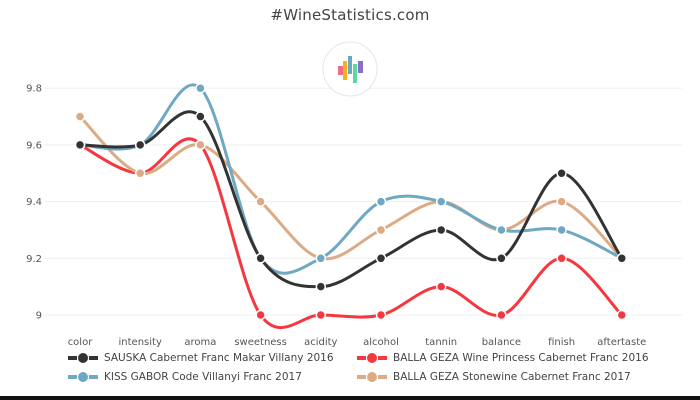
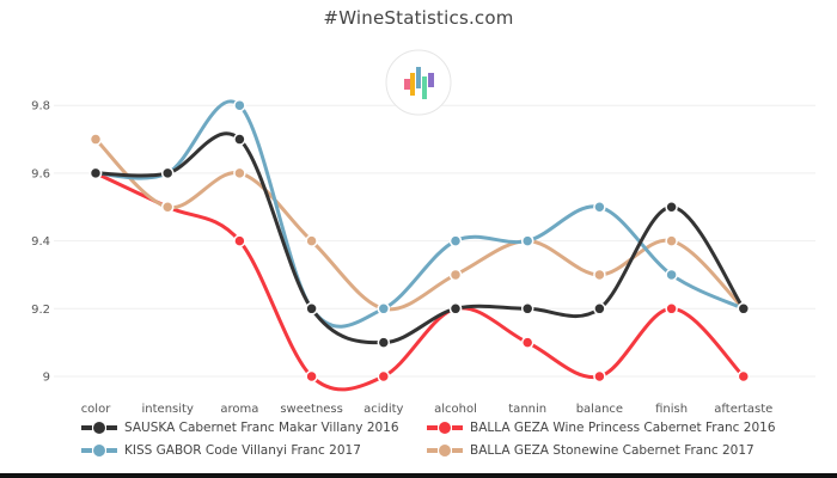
BALLA GEZA Wine Princess Cabernet Franc 2016/aroma: 9.6 -> 9.4
BALLA GEZA Wine Princess Cabernet Franc 2016/alcohol: 9.0 -> 9.2
SAUSKA Cabernet Franc Makar Villany 2016/tannin: 9.3 -> 9.2
KISS GABOR Code Villanyi Franc 2017/balance: 9.3 -> 9.5
